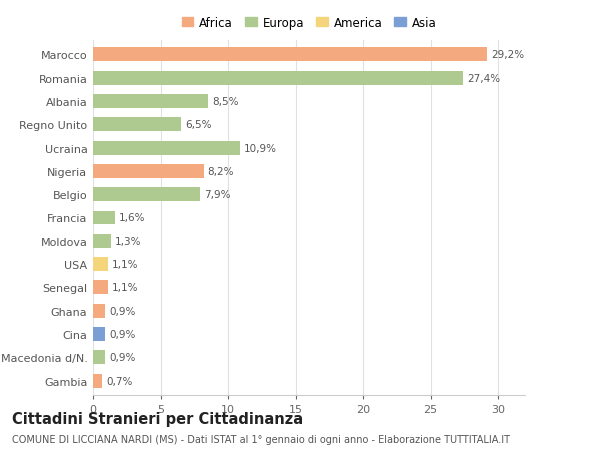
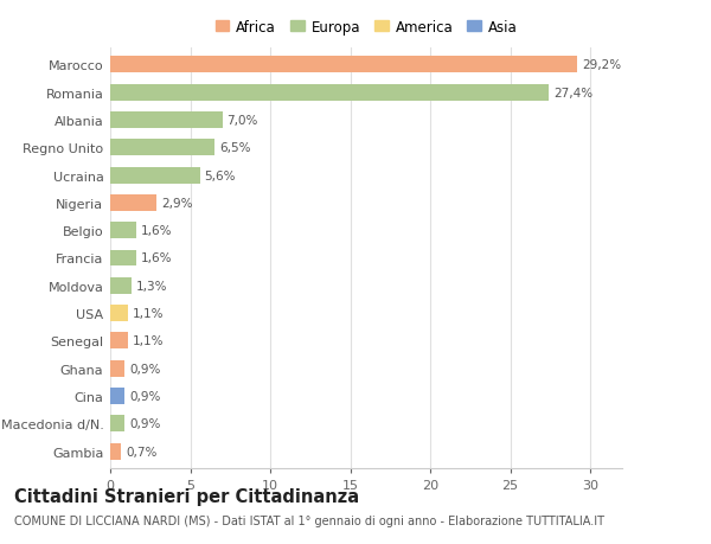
Albania: 8,5% -> 7,0%
Ucraina: 10,9% -> 5,6%
Nigeria: 8,2% -> 2,9%
Belgio: 7,9% -> 1,6%
